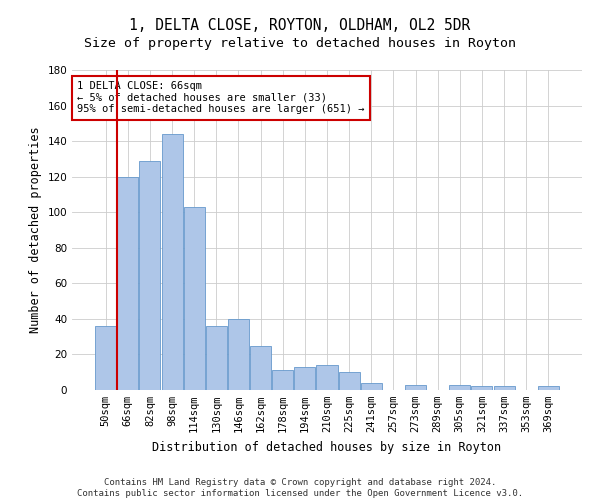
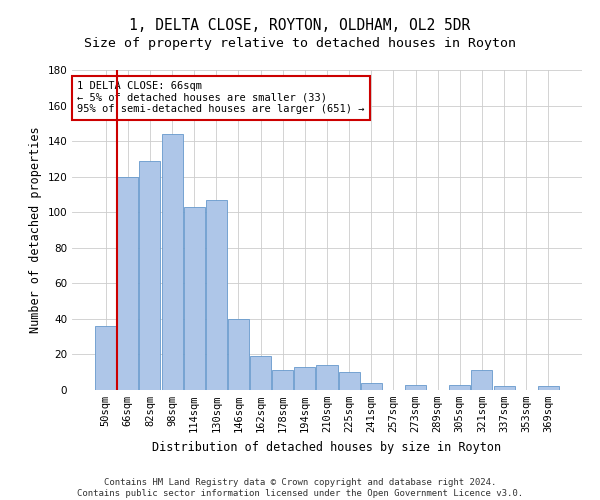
130sqm: 36 -> 107
162sqm: 25 -> 19
321sqm: 2 -> 11
